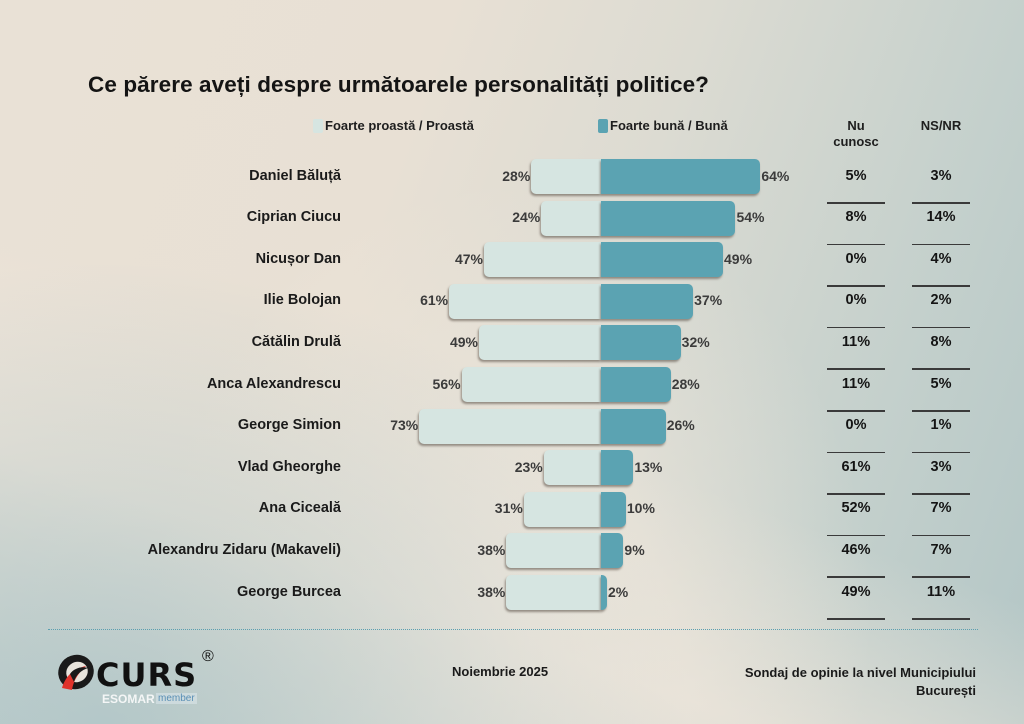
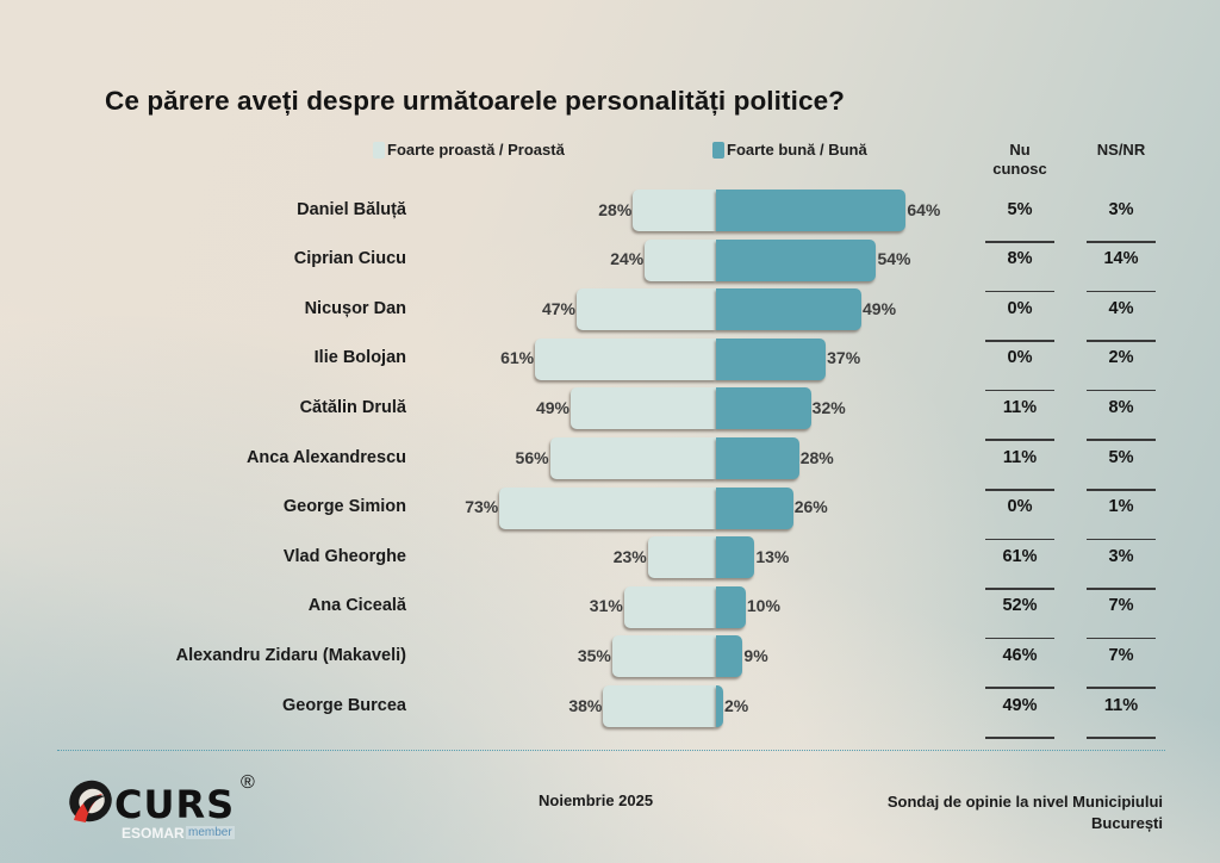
Foarte proastă / Proastă/Alexandru Zidaru (Makaveli): 38% -> 35%
